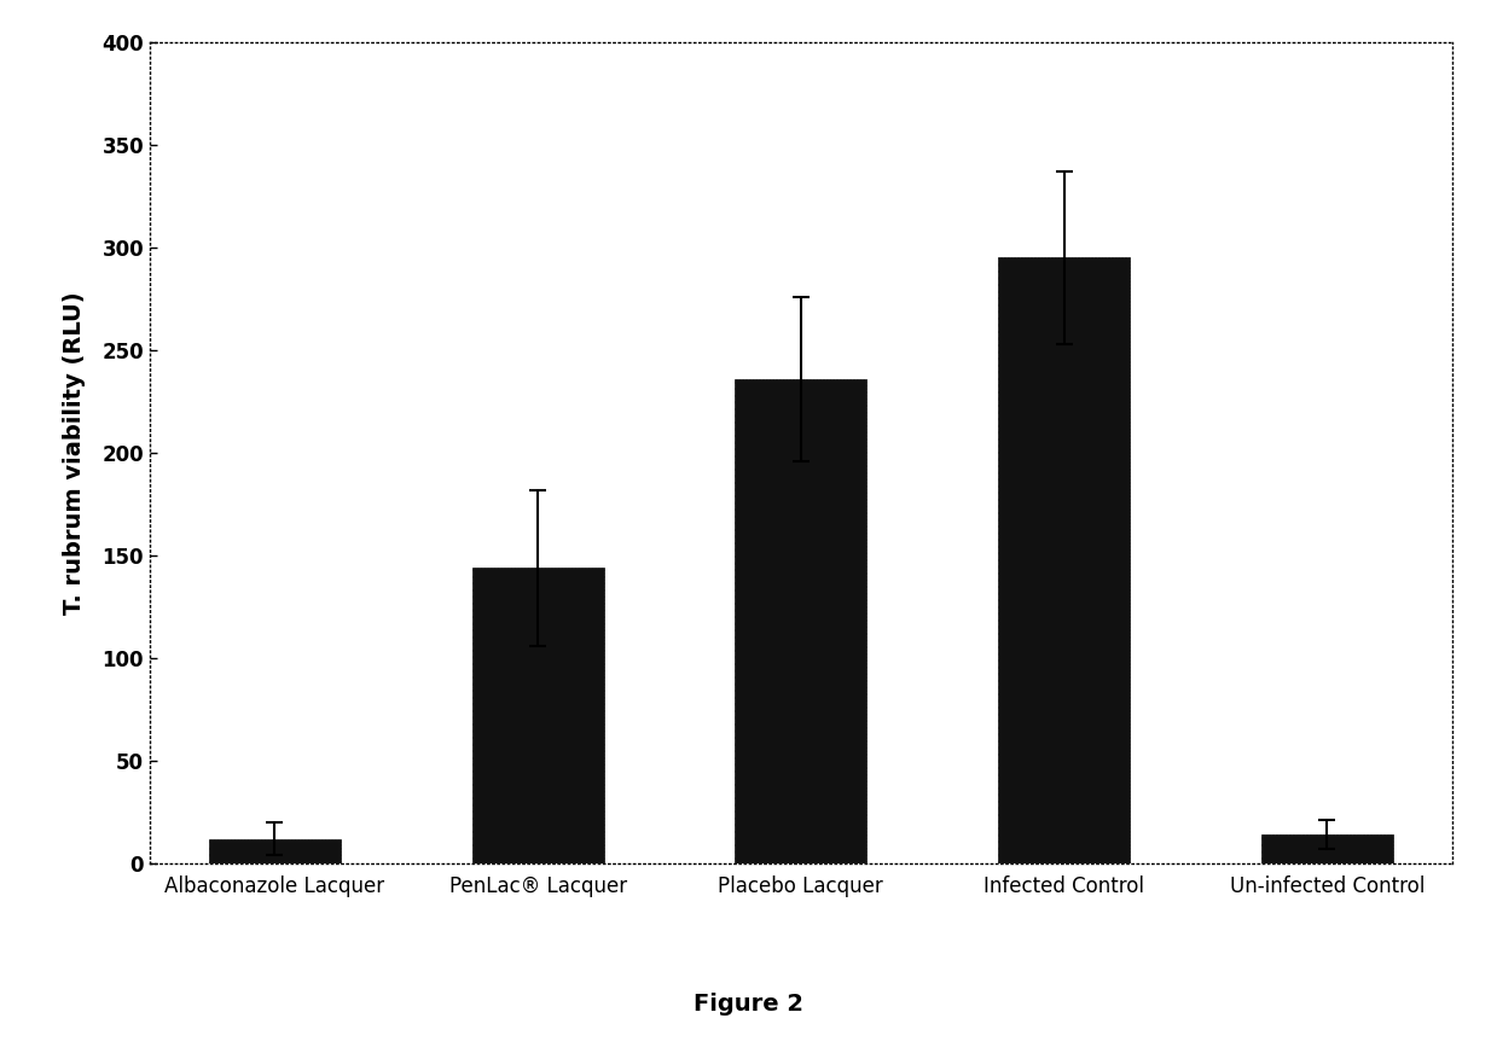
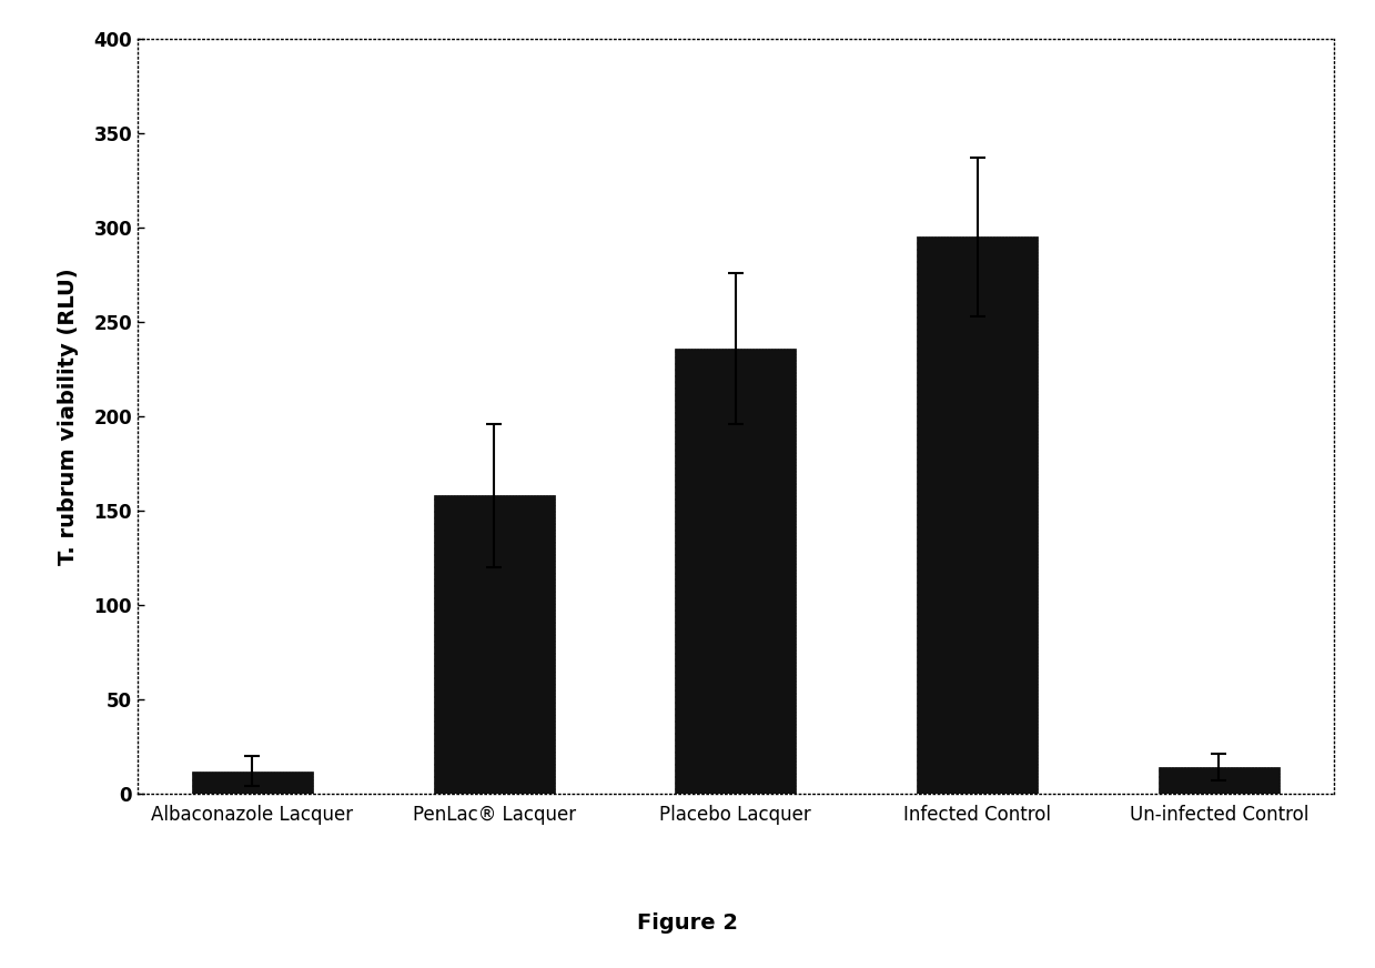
PenLac® Lacquer: 144 -> 158
